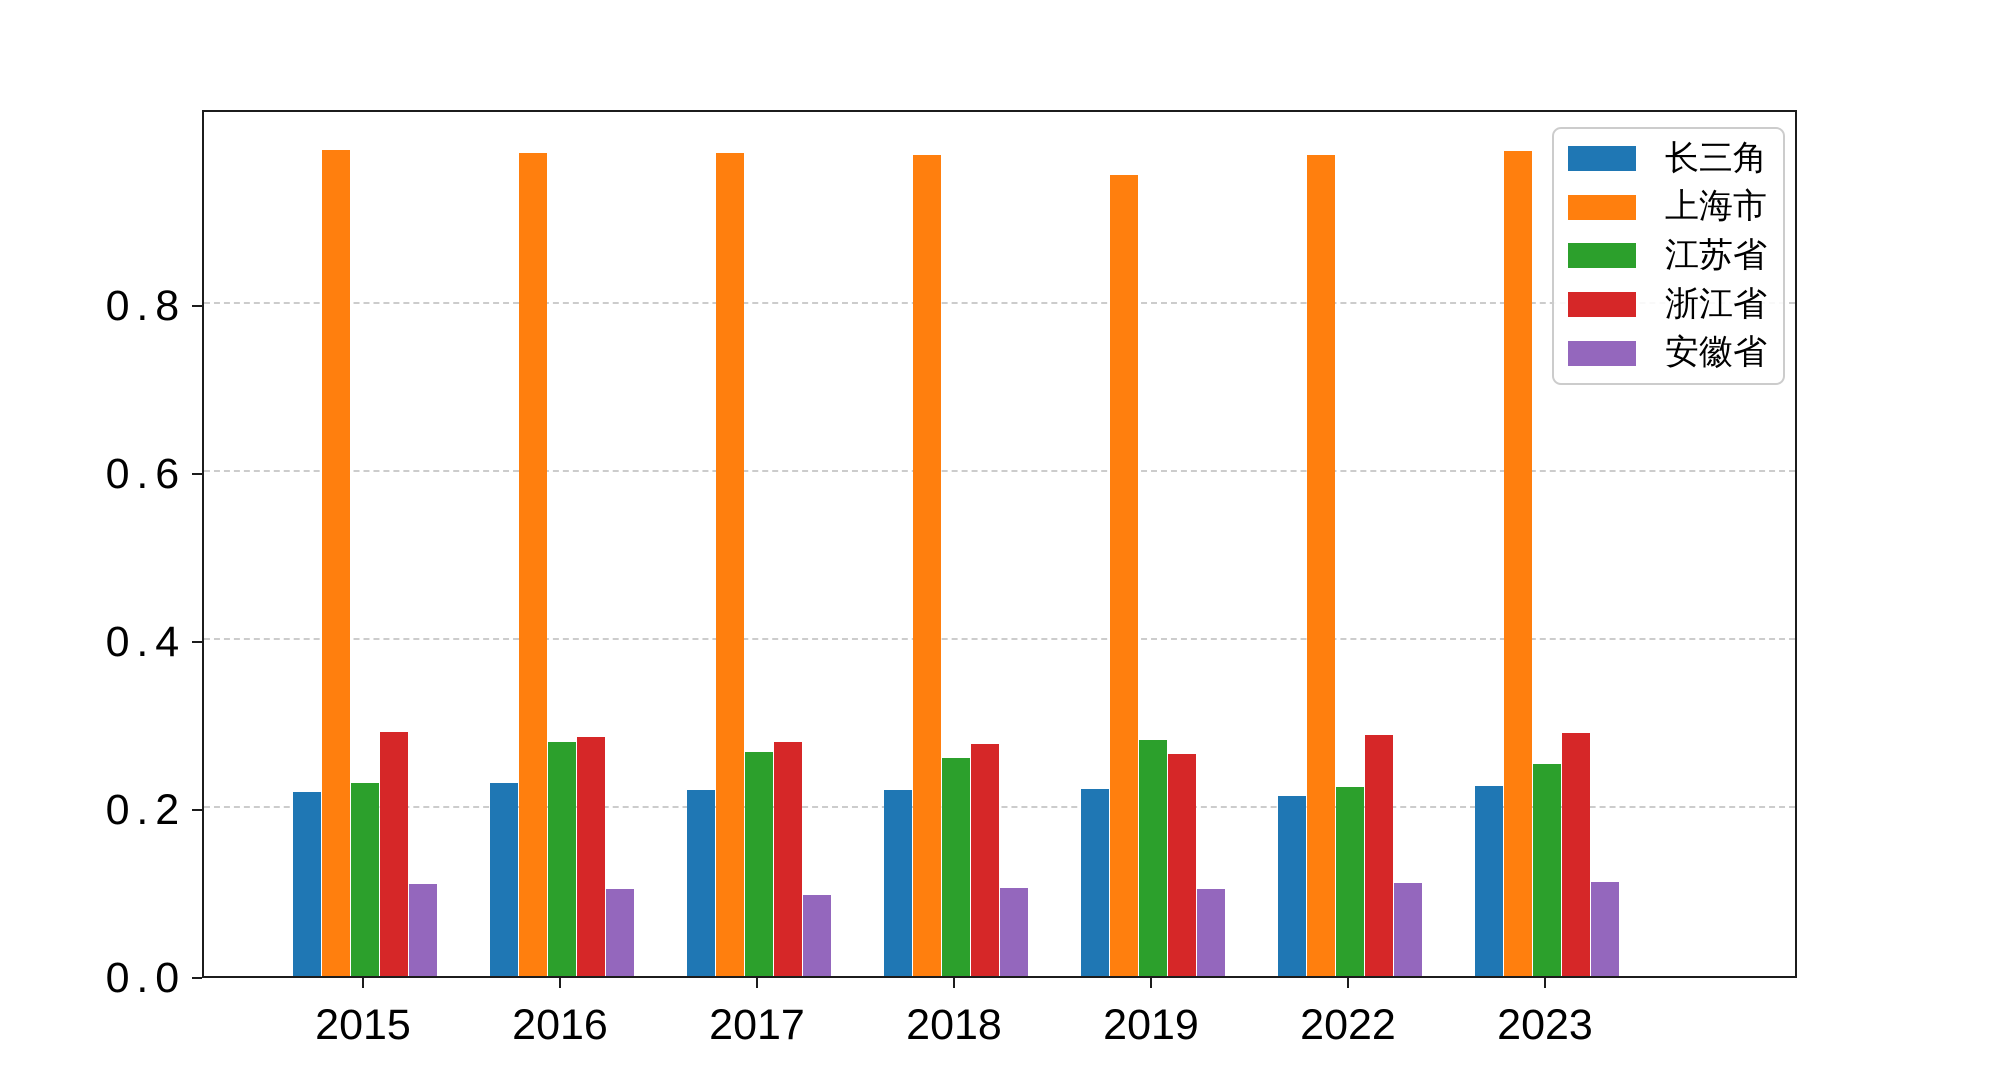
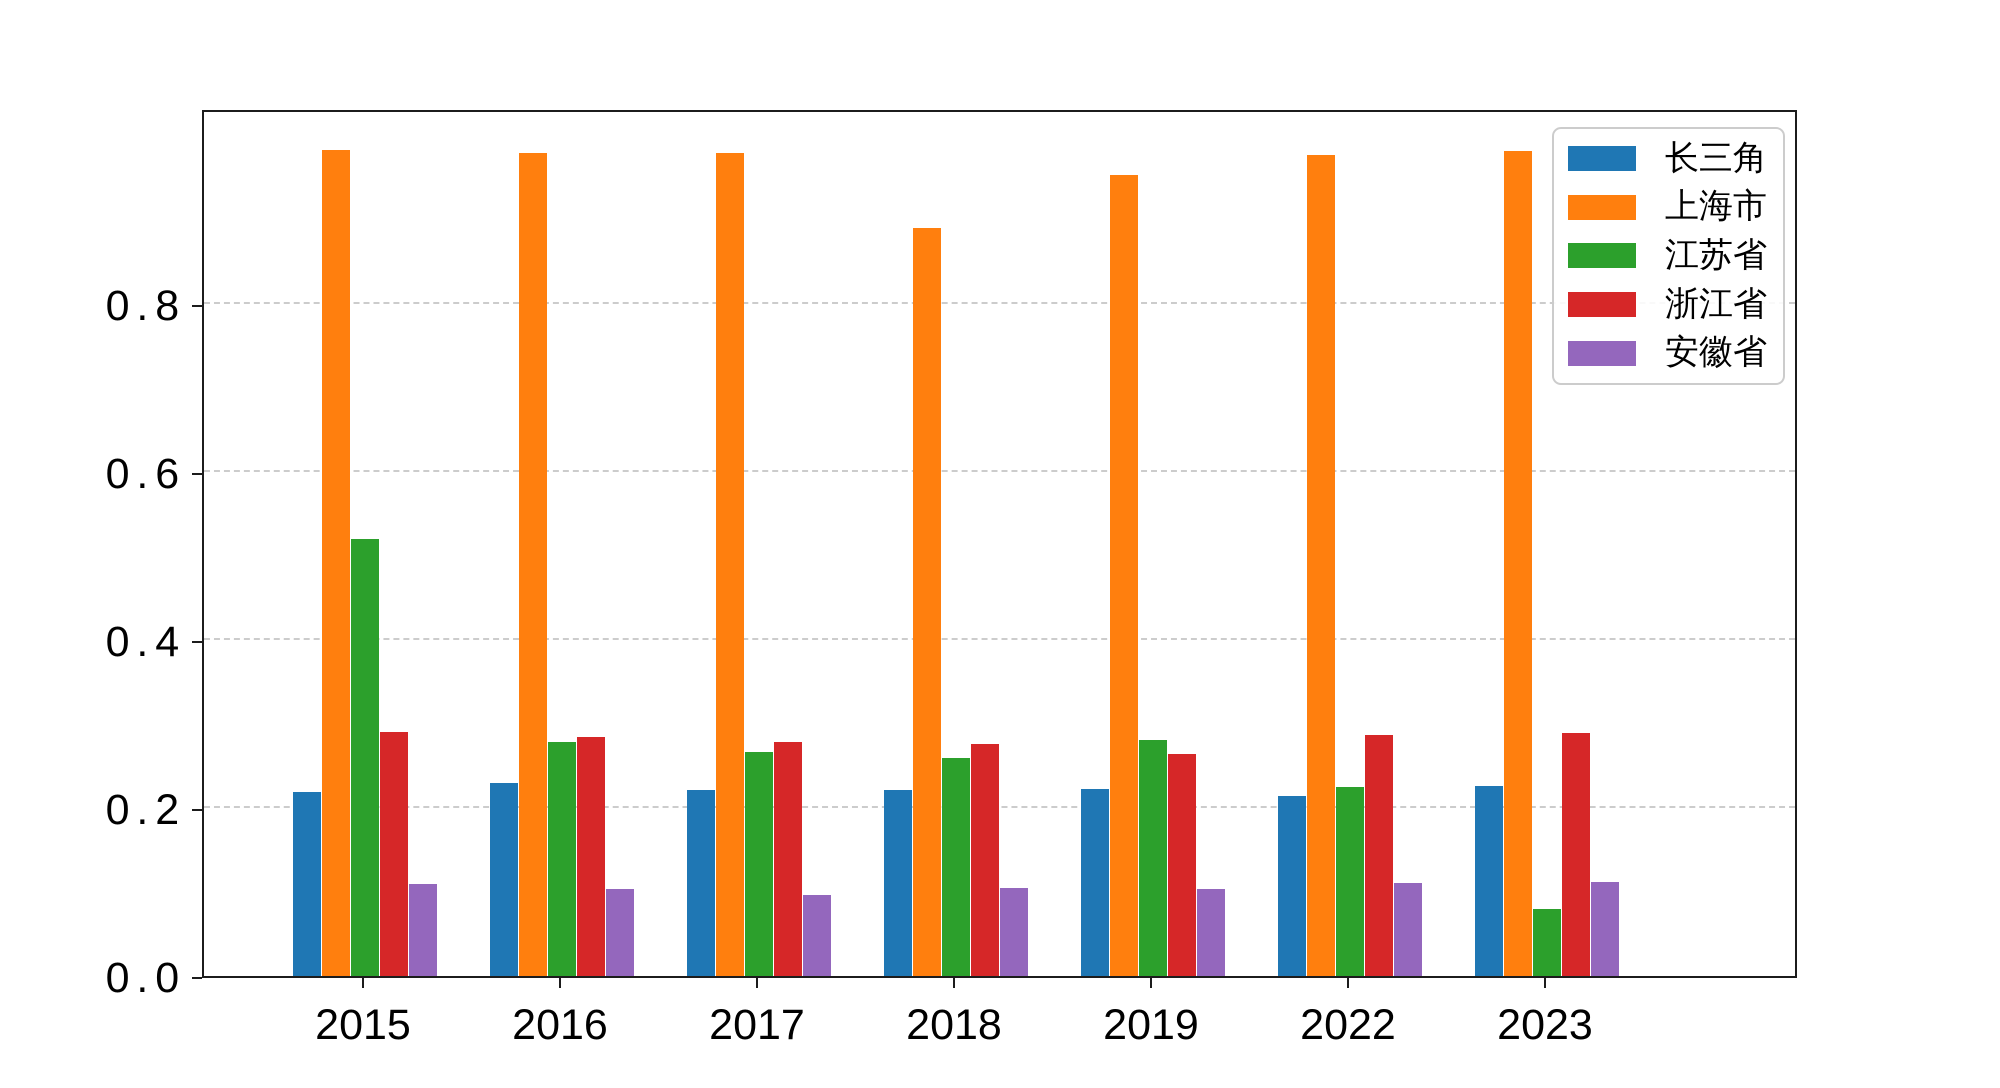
江苏省/2015: 0.23 -> 0.52
上海市/2018: 0.98 -> 0.89
江苏省/2023: 0.25 -> 0.08
